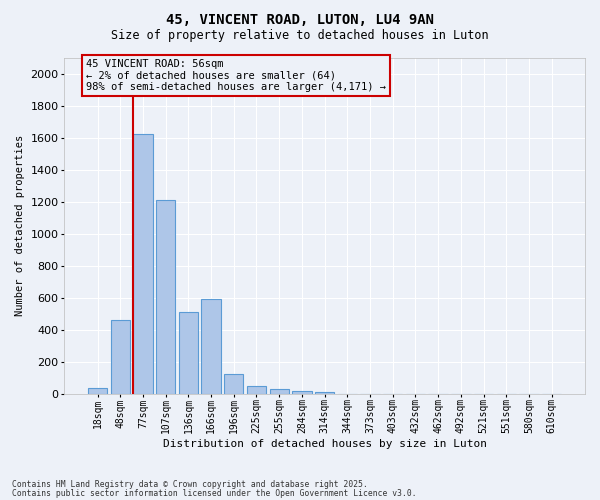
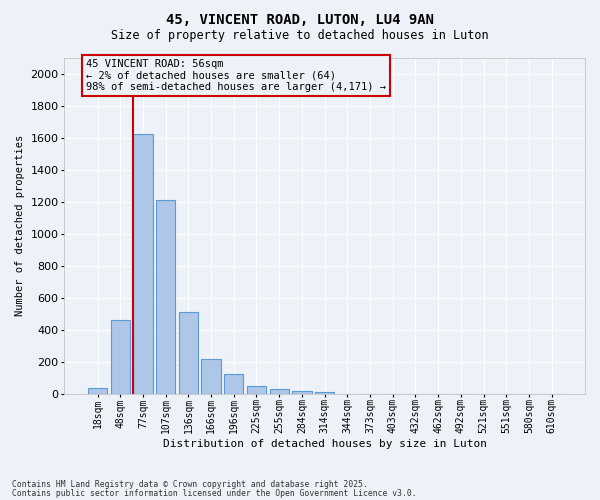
166sqm: 590 -> 220
